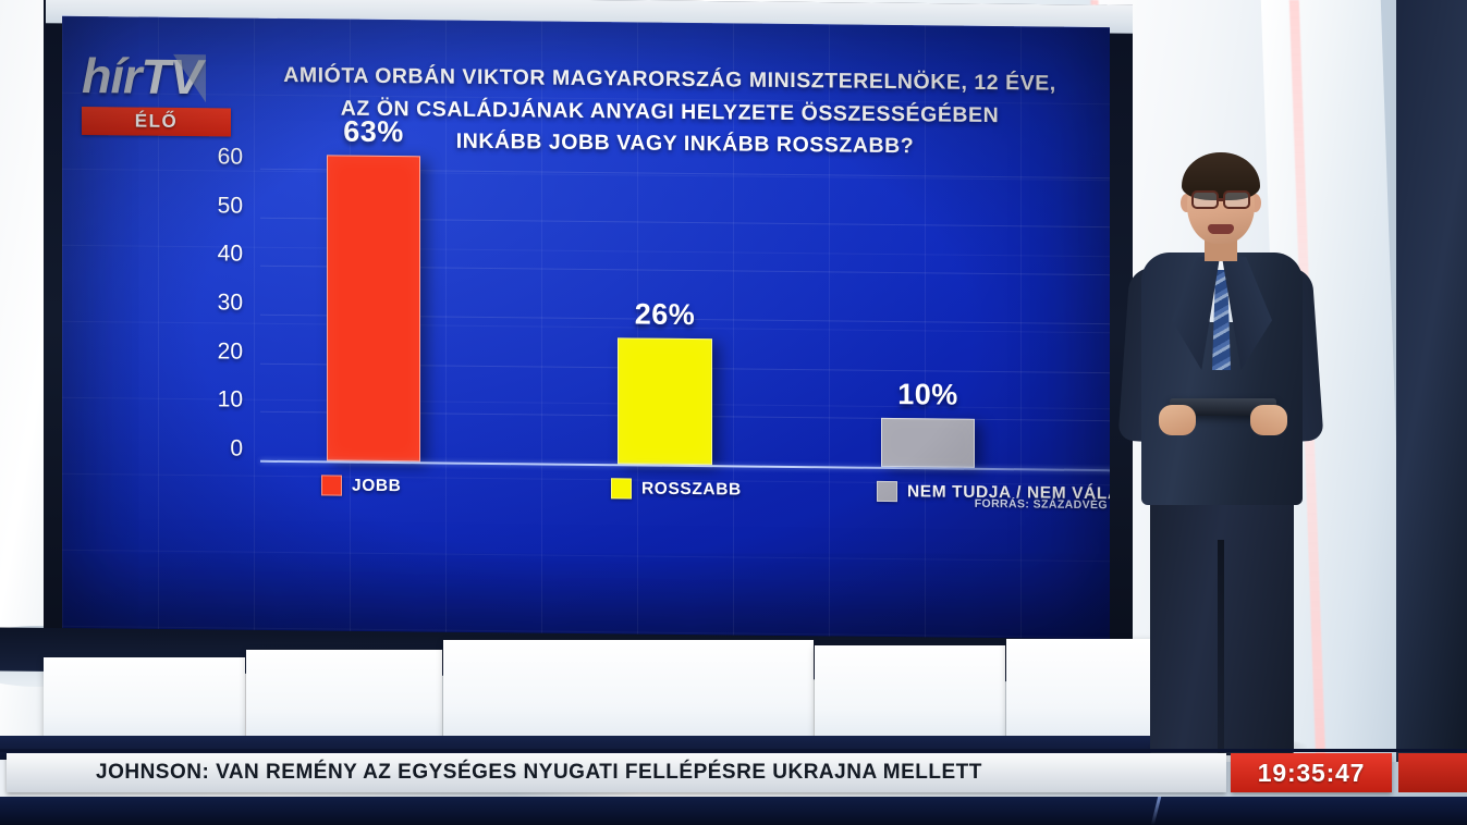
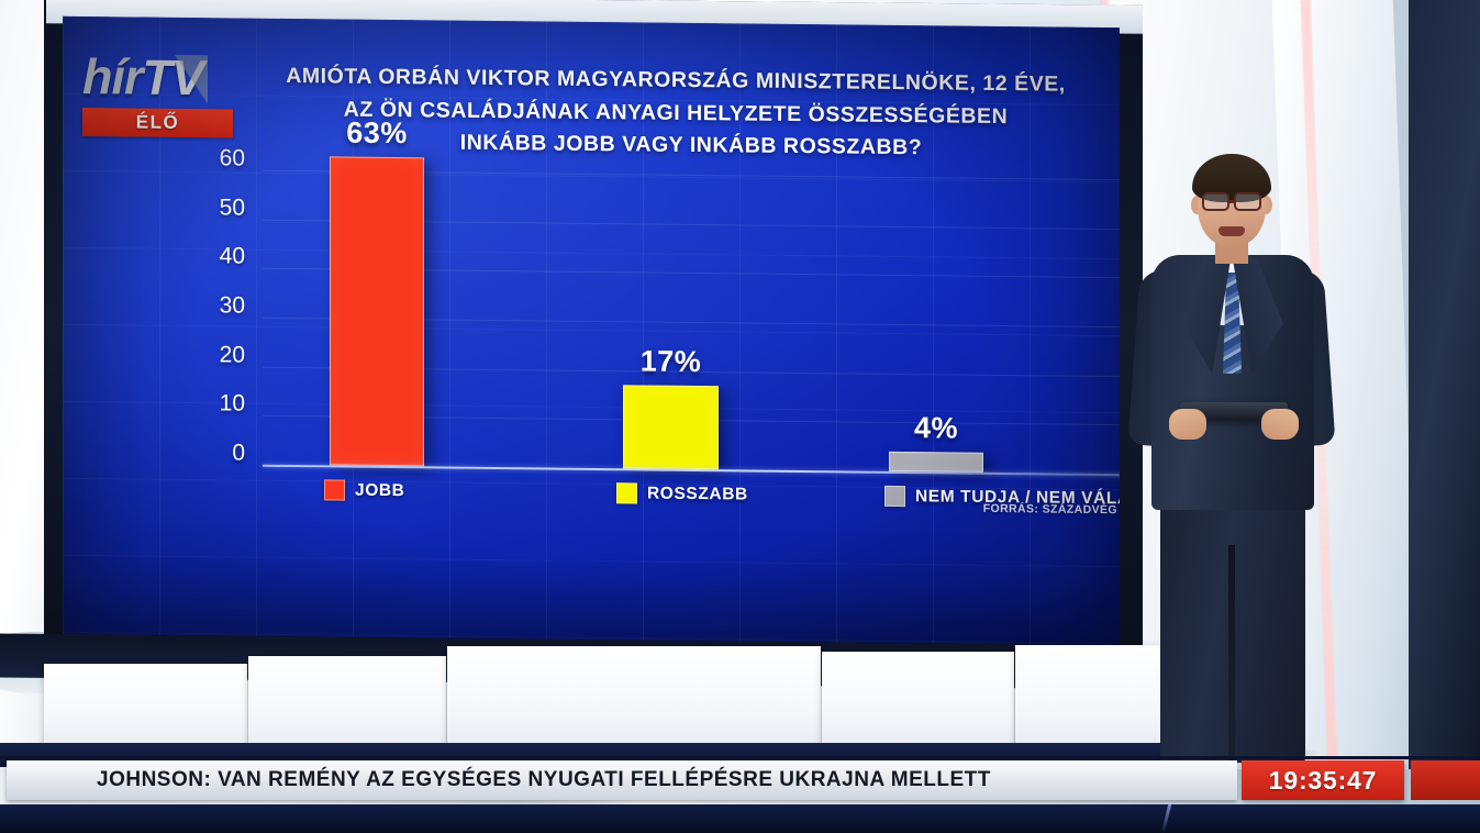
ROSSZABB: 26% -> 17%
NEM TUDJA / NEM VÁLASZOL: 10% -> 4%
